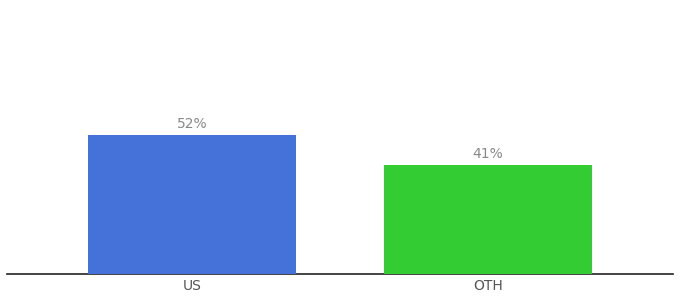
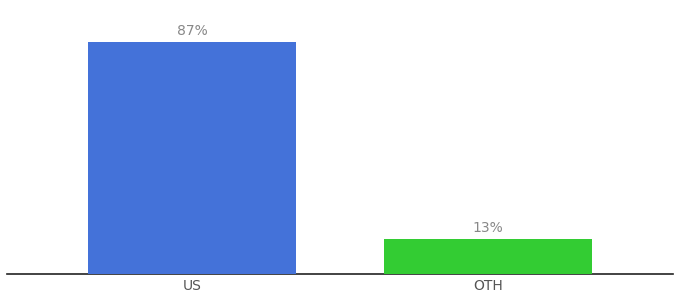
US: 52% -> 87%
OTH: 41% -> 13%
